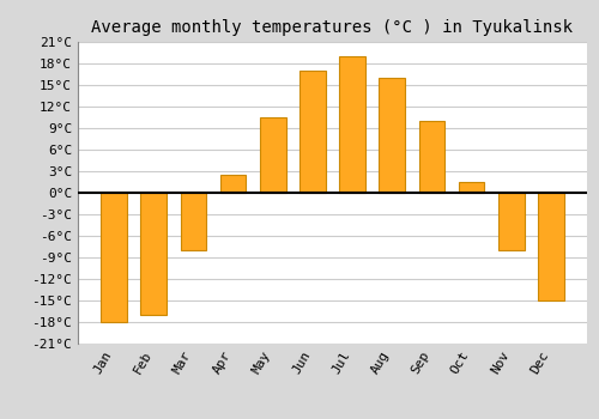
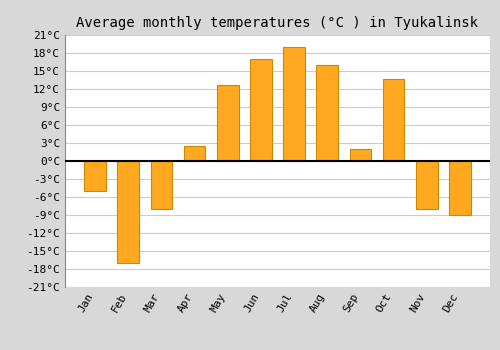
Jan: -18.0°C -> -5.0°C
May: 10.5°C -> 12.6°C
Sep: 10.0°C -> 2.0°C
Oct: 1.5°C -> 13.6°C
Dec: -15.0°C -> -9.0°C
